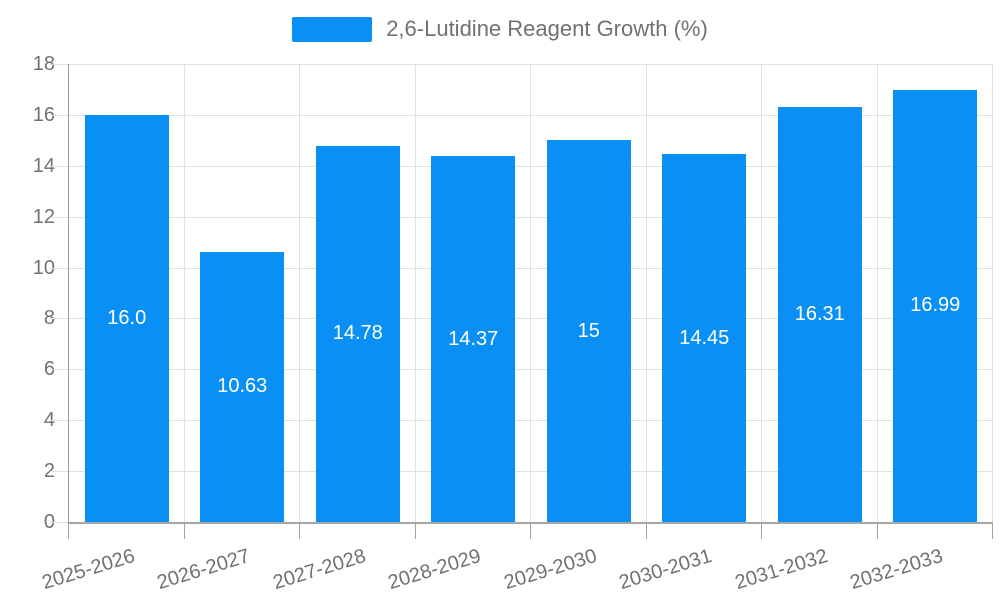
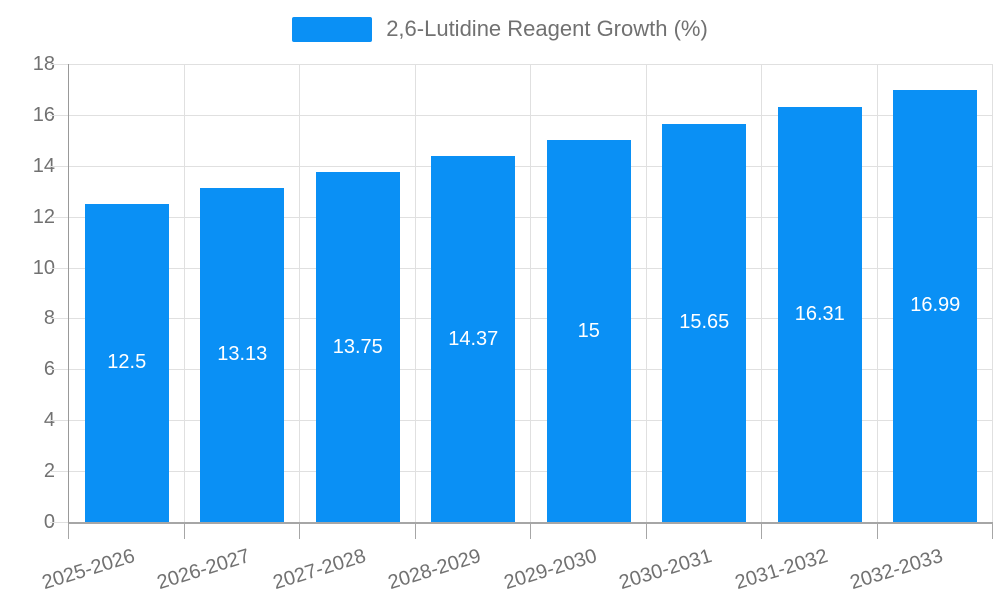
2025-2026: 16.0 -> 12.5
2026-2027: 10.63 -> 13.13
2027-2028: 14.78 -> 13.75
2030-2031: 14.45 -> 15.65
